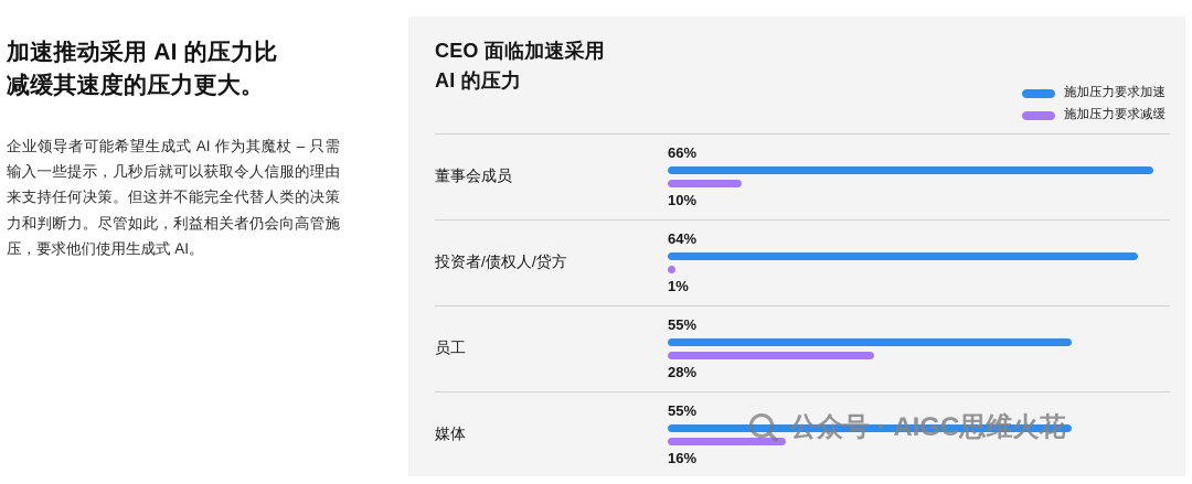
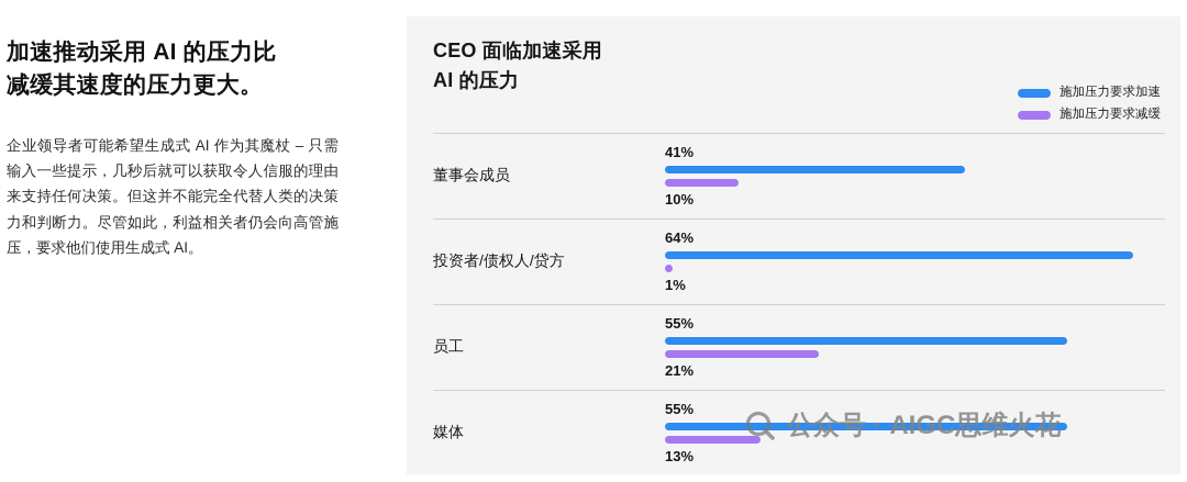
施加压力要求加速/董事会成员: 66% -> 41%
施加压力要求减缓/员工: 28% -> 21%
施加压力要求减缓/媒体: 16% -> 13%
